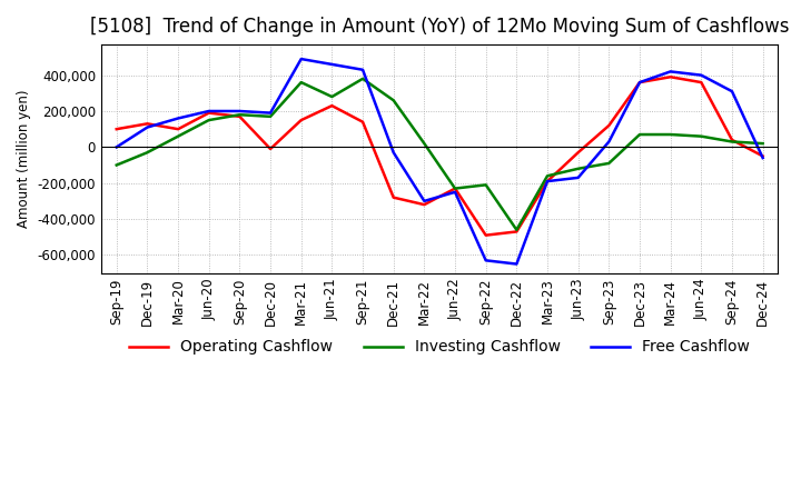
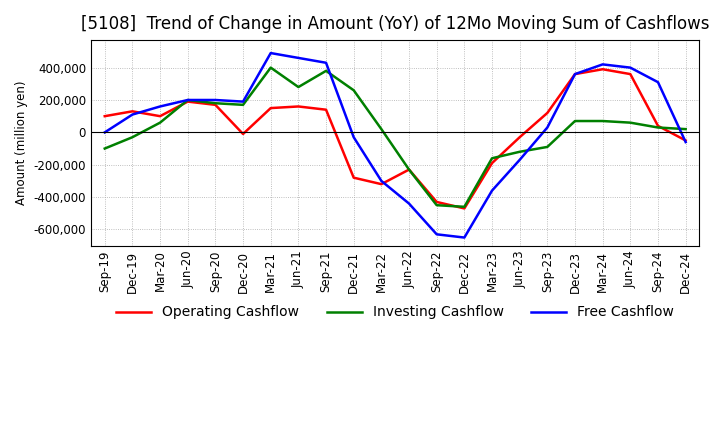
Investing Cashflow/Jun-20: 150,000 -> 200,000
Investing Cashflow/Mar-21: 360,000 -> 400,000
Operating Cashflow/Jun-21: 230,000 -> 160,000
Free Cashflow/Jun-22: -250,000 -> -440,000
Operating Cashflow/Sep-22: -490,000 -> -430,000
Investing Cashflow/Sep-22: -210,000 -> -450,000
Free Cashflow/Mar-23: -190,000 -> -360,000
